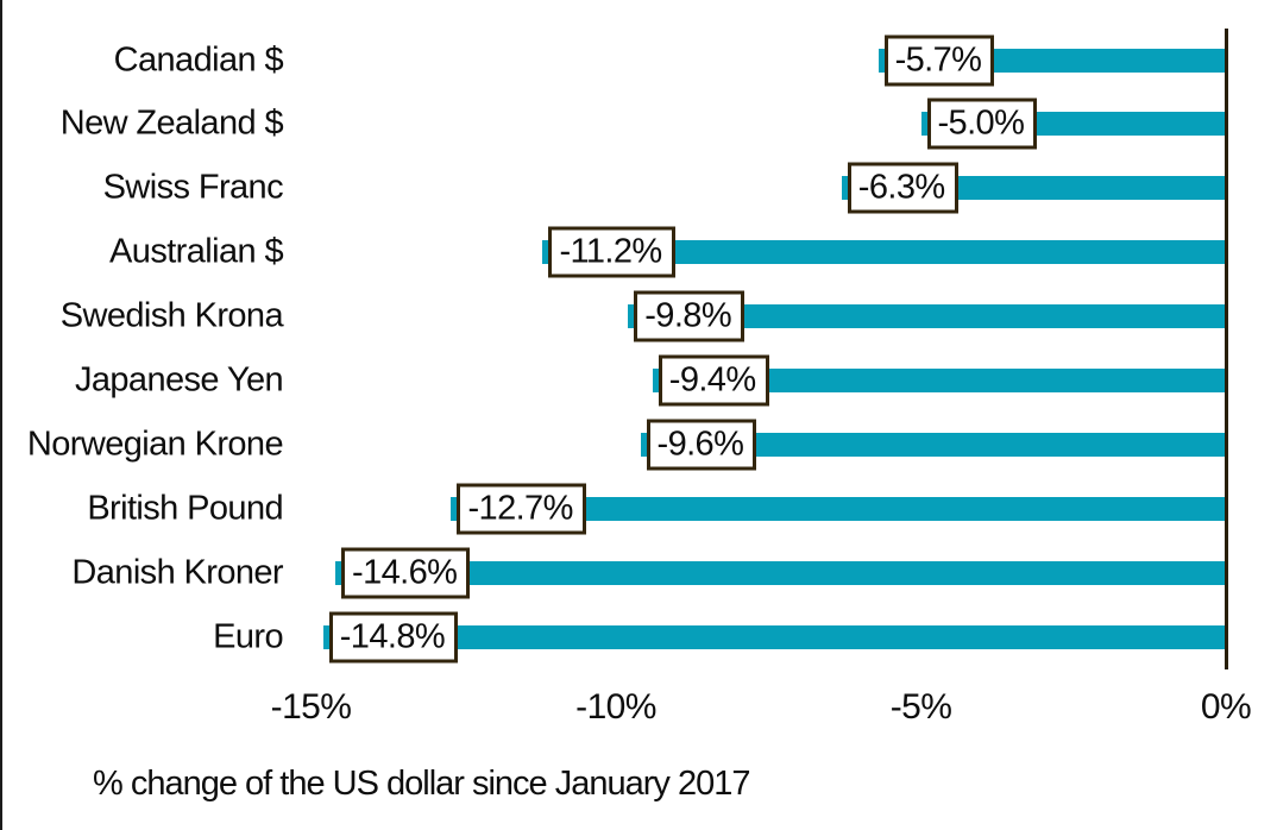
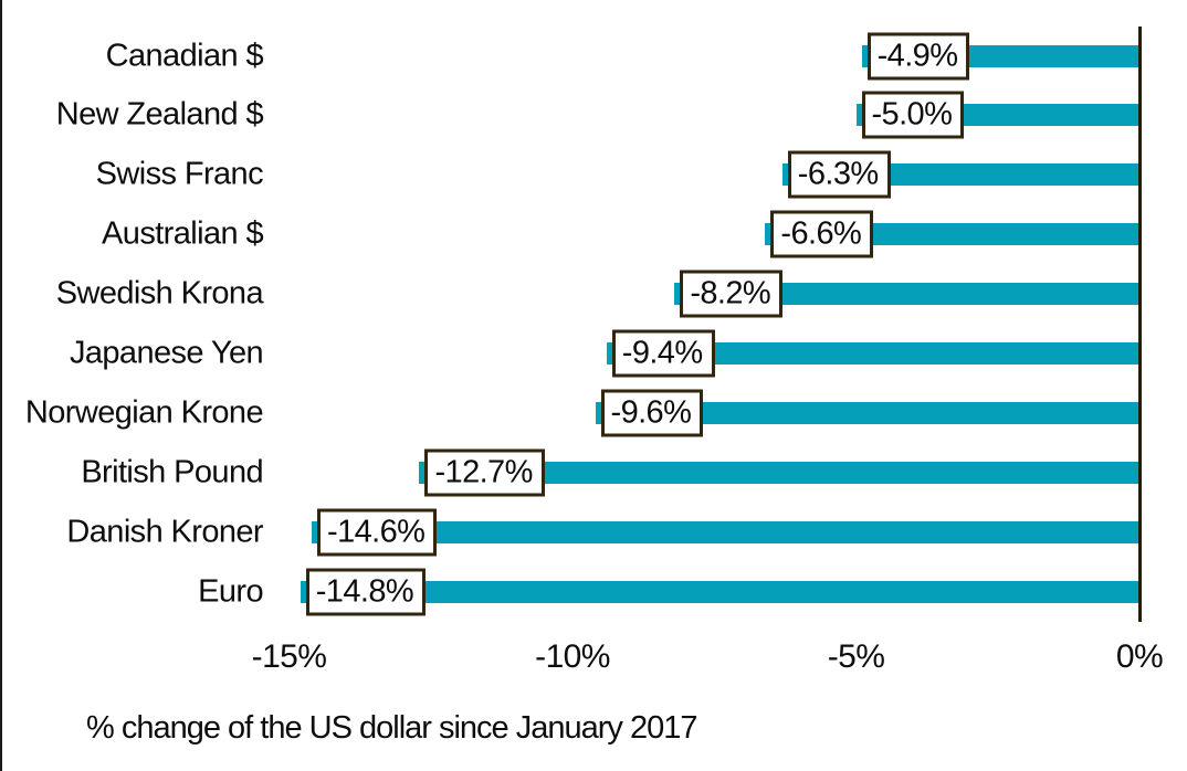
Canadian $: -5.7% -> -4.9%
Australian $: -11.2% -> -6.6%
Swedish Krona: -9.8% -> -8.2%
